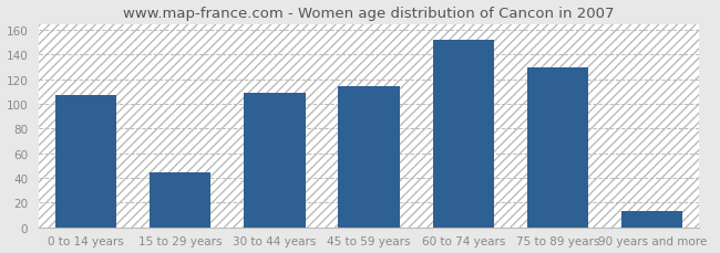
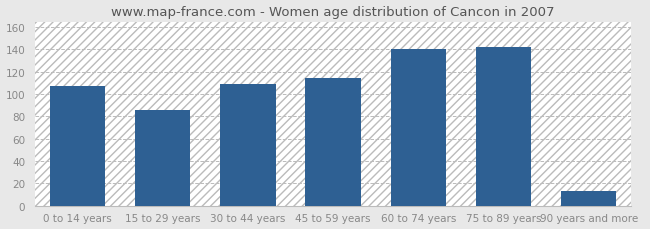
15 to 29 years: 45 -> 86
60 to 74 years: 152 -> 140
75 to 89 years: 130 -> 142
